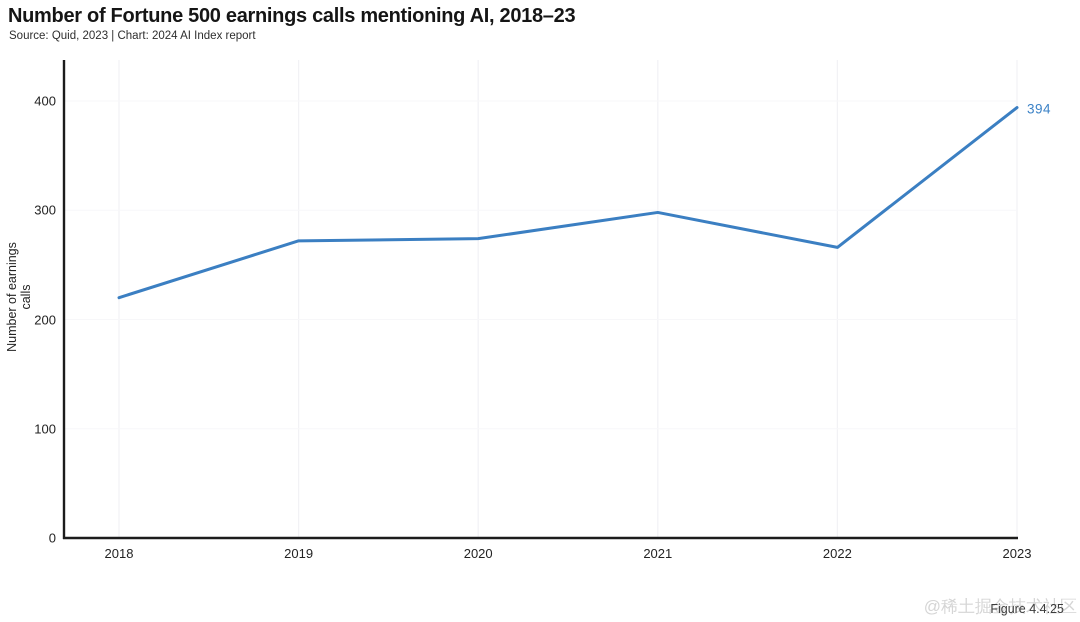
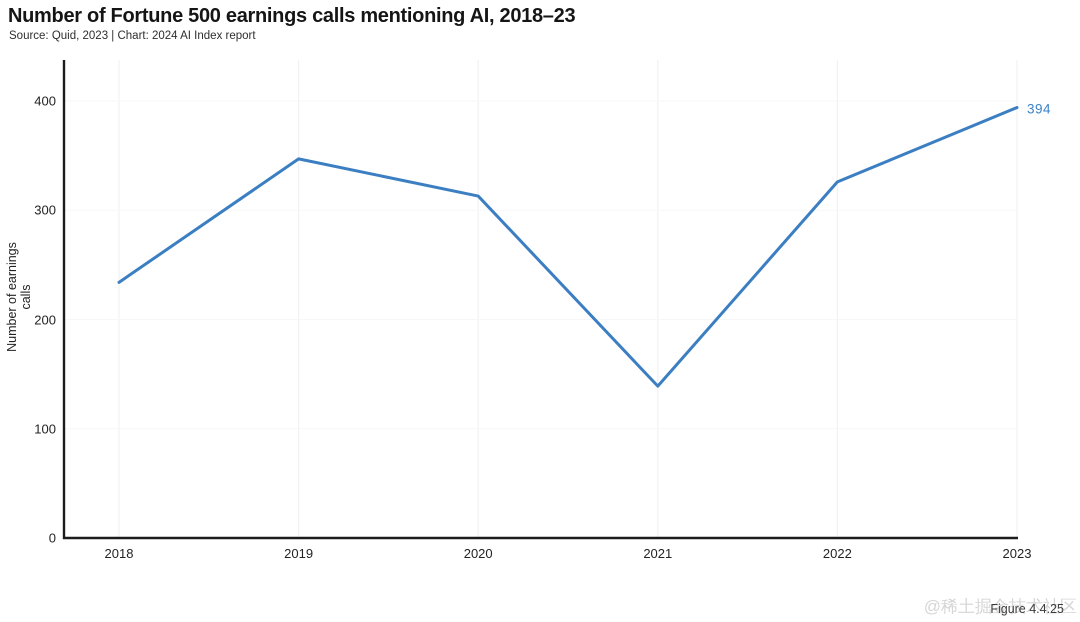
2018: 220 -> 234
2019: 272 -> 347
2020: 274 -> 313
2021: 298 -> 139
2022: 266 -> 326
